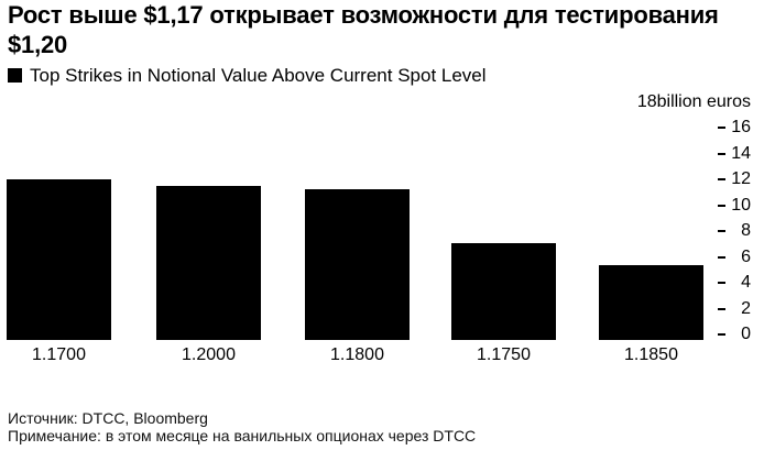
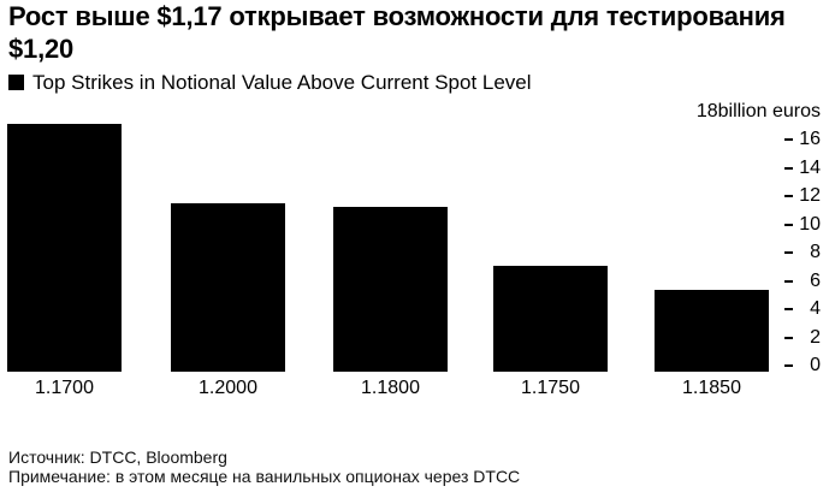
1.1700: 12.3 -> 17.4
